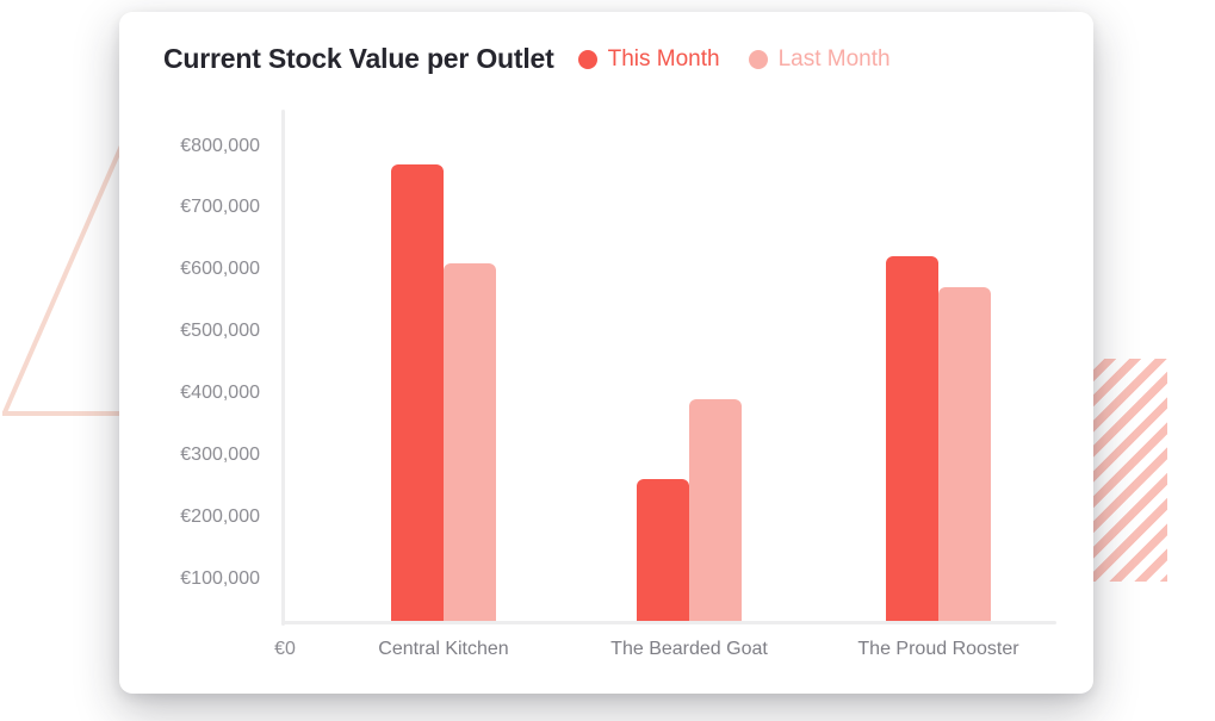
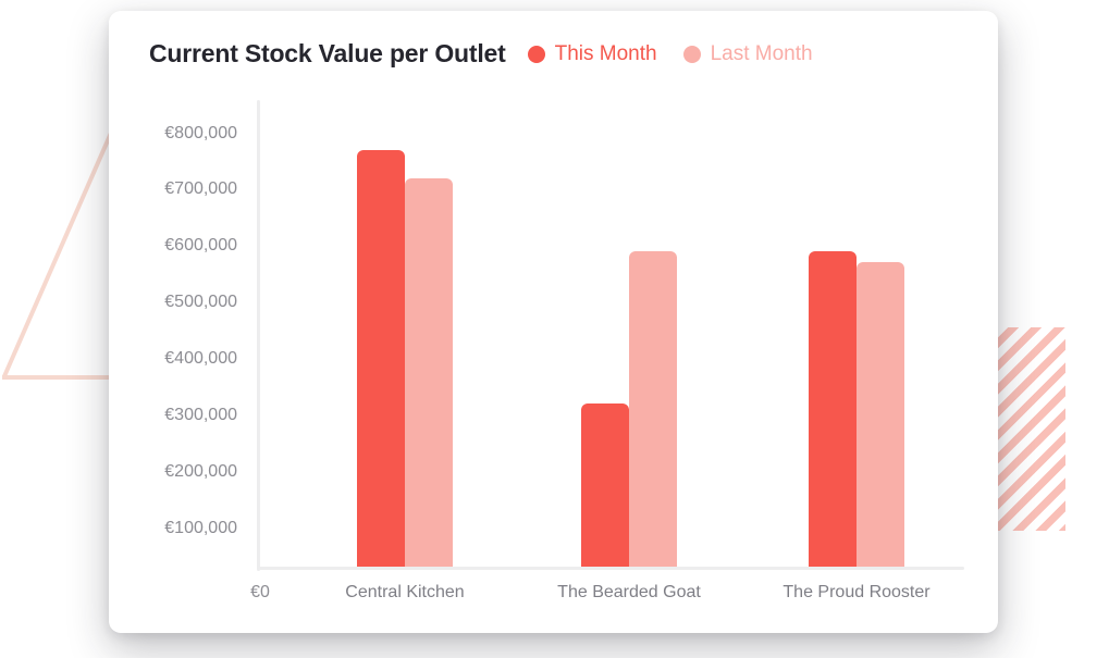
Last Month/Central Kitchen: €610000 -> €720000
This Month/The Bearded Goat: €260000 -> €320000
Last Month/The Bearded Goat: €390000 -> €590000
This Month/The Proud Rooster: €620000 -> €590000
